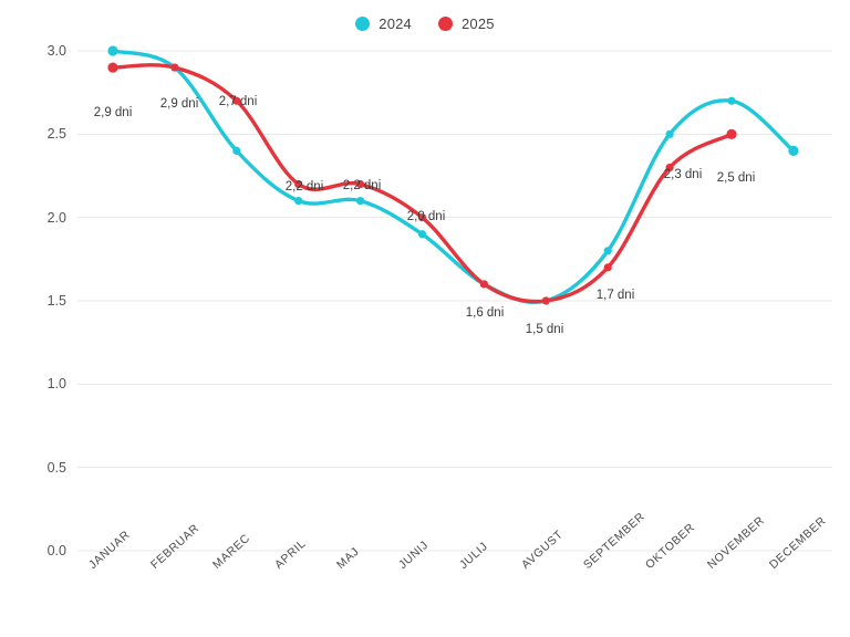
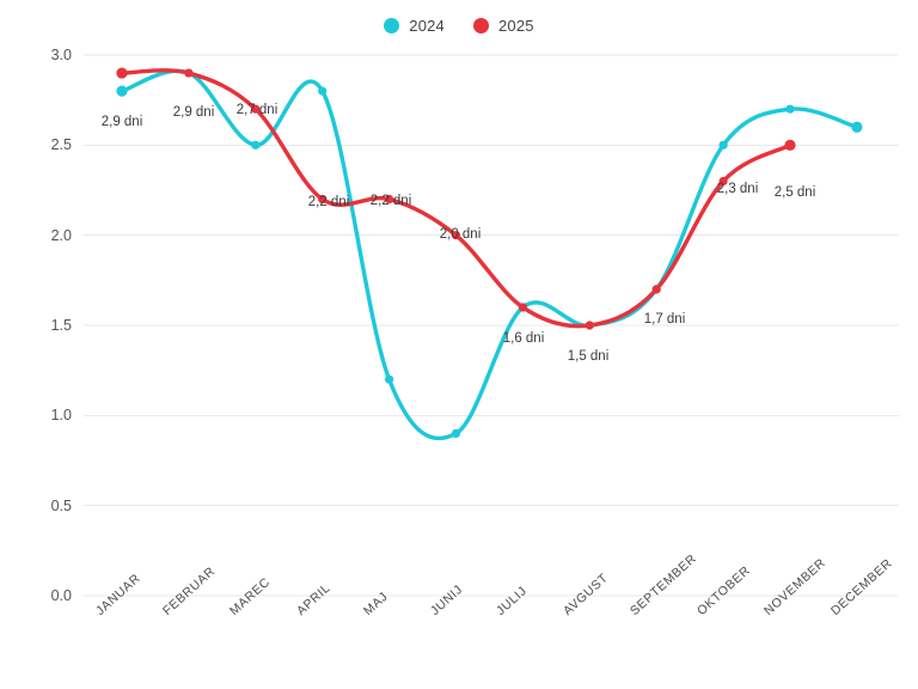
2024/JANUAR: 3.0 -> 2.8
2024/MAREC: 2.4 -> 2.5
2024/APRIL: 2.1 -> 2.8
2024/MAJ: 2.1 -> 1.2
2024/JUNIJ: 1.9 -> 0.9
2024/SEPTEMBER: 1.8 -> 1.7
2024/DECEMBER: 2.4 -> 2.6
